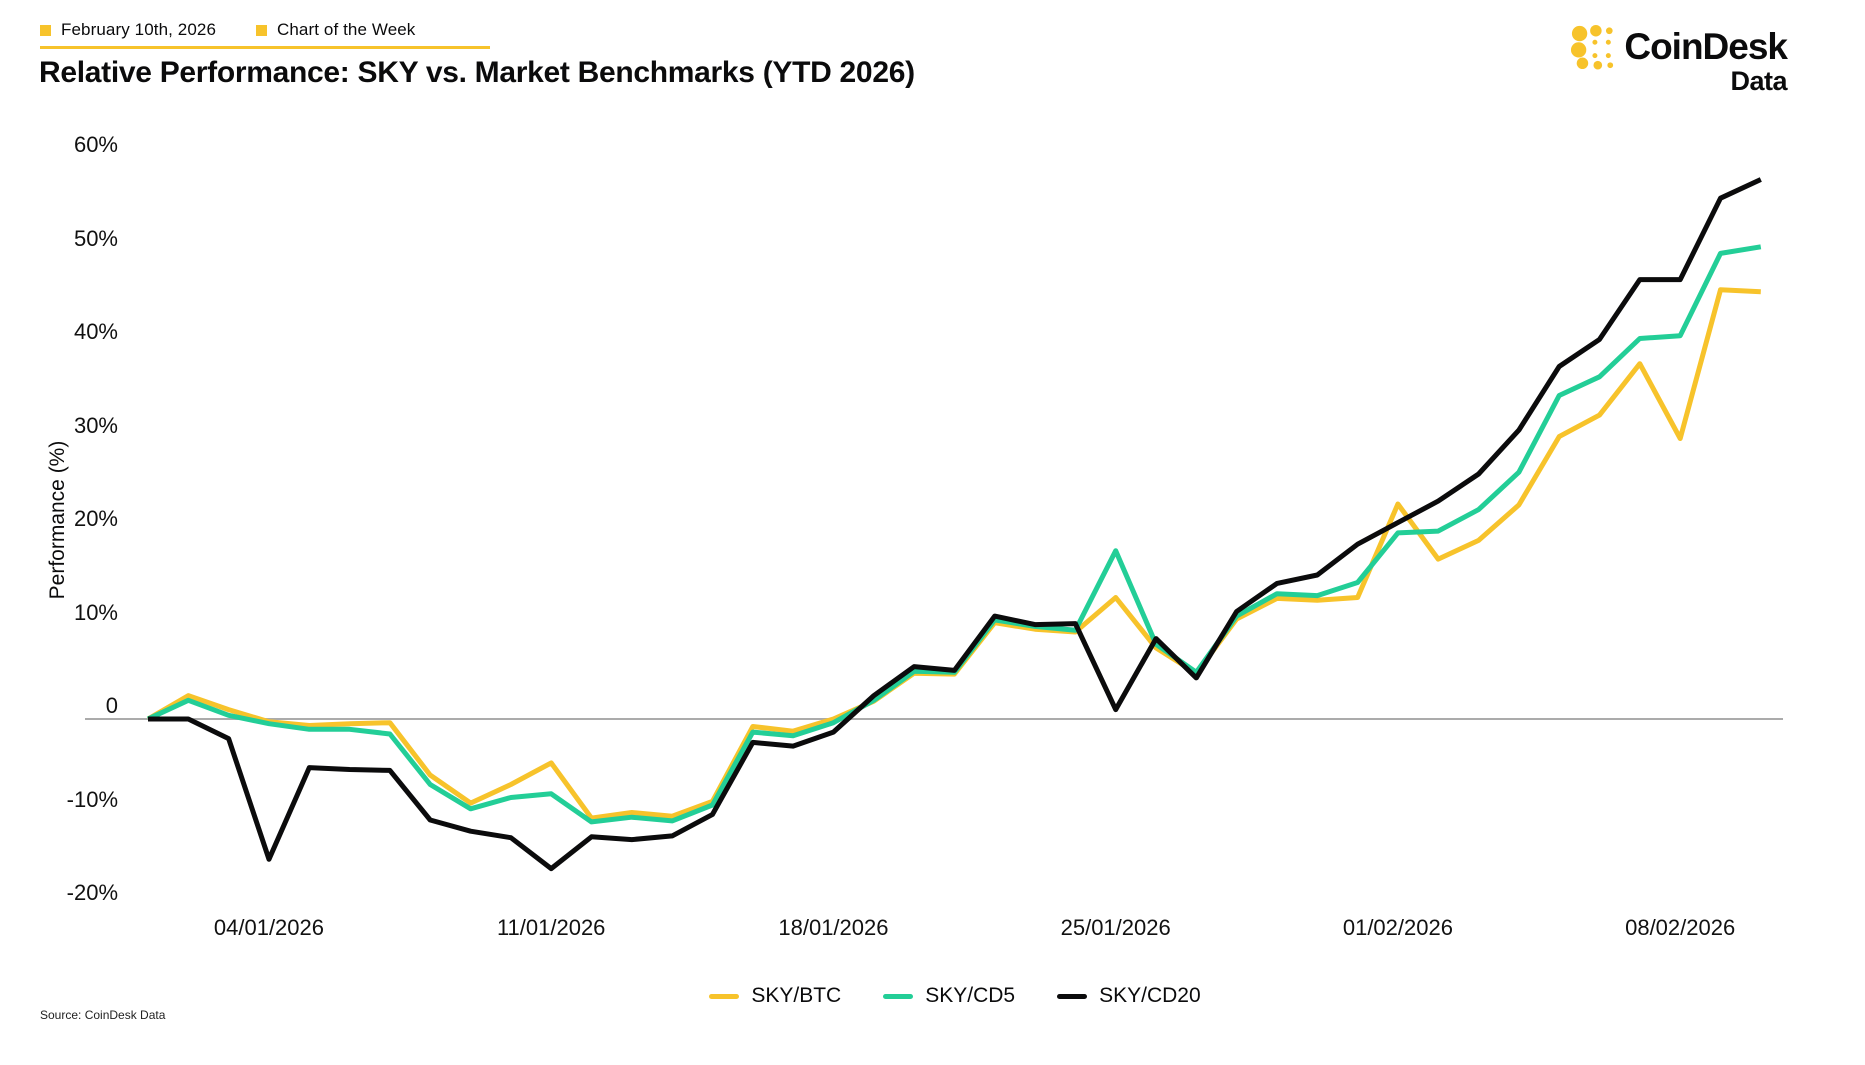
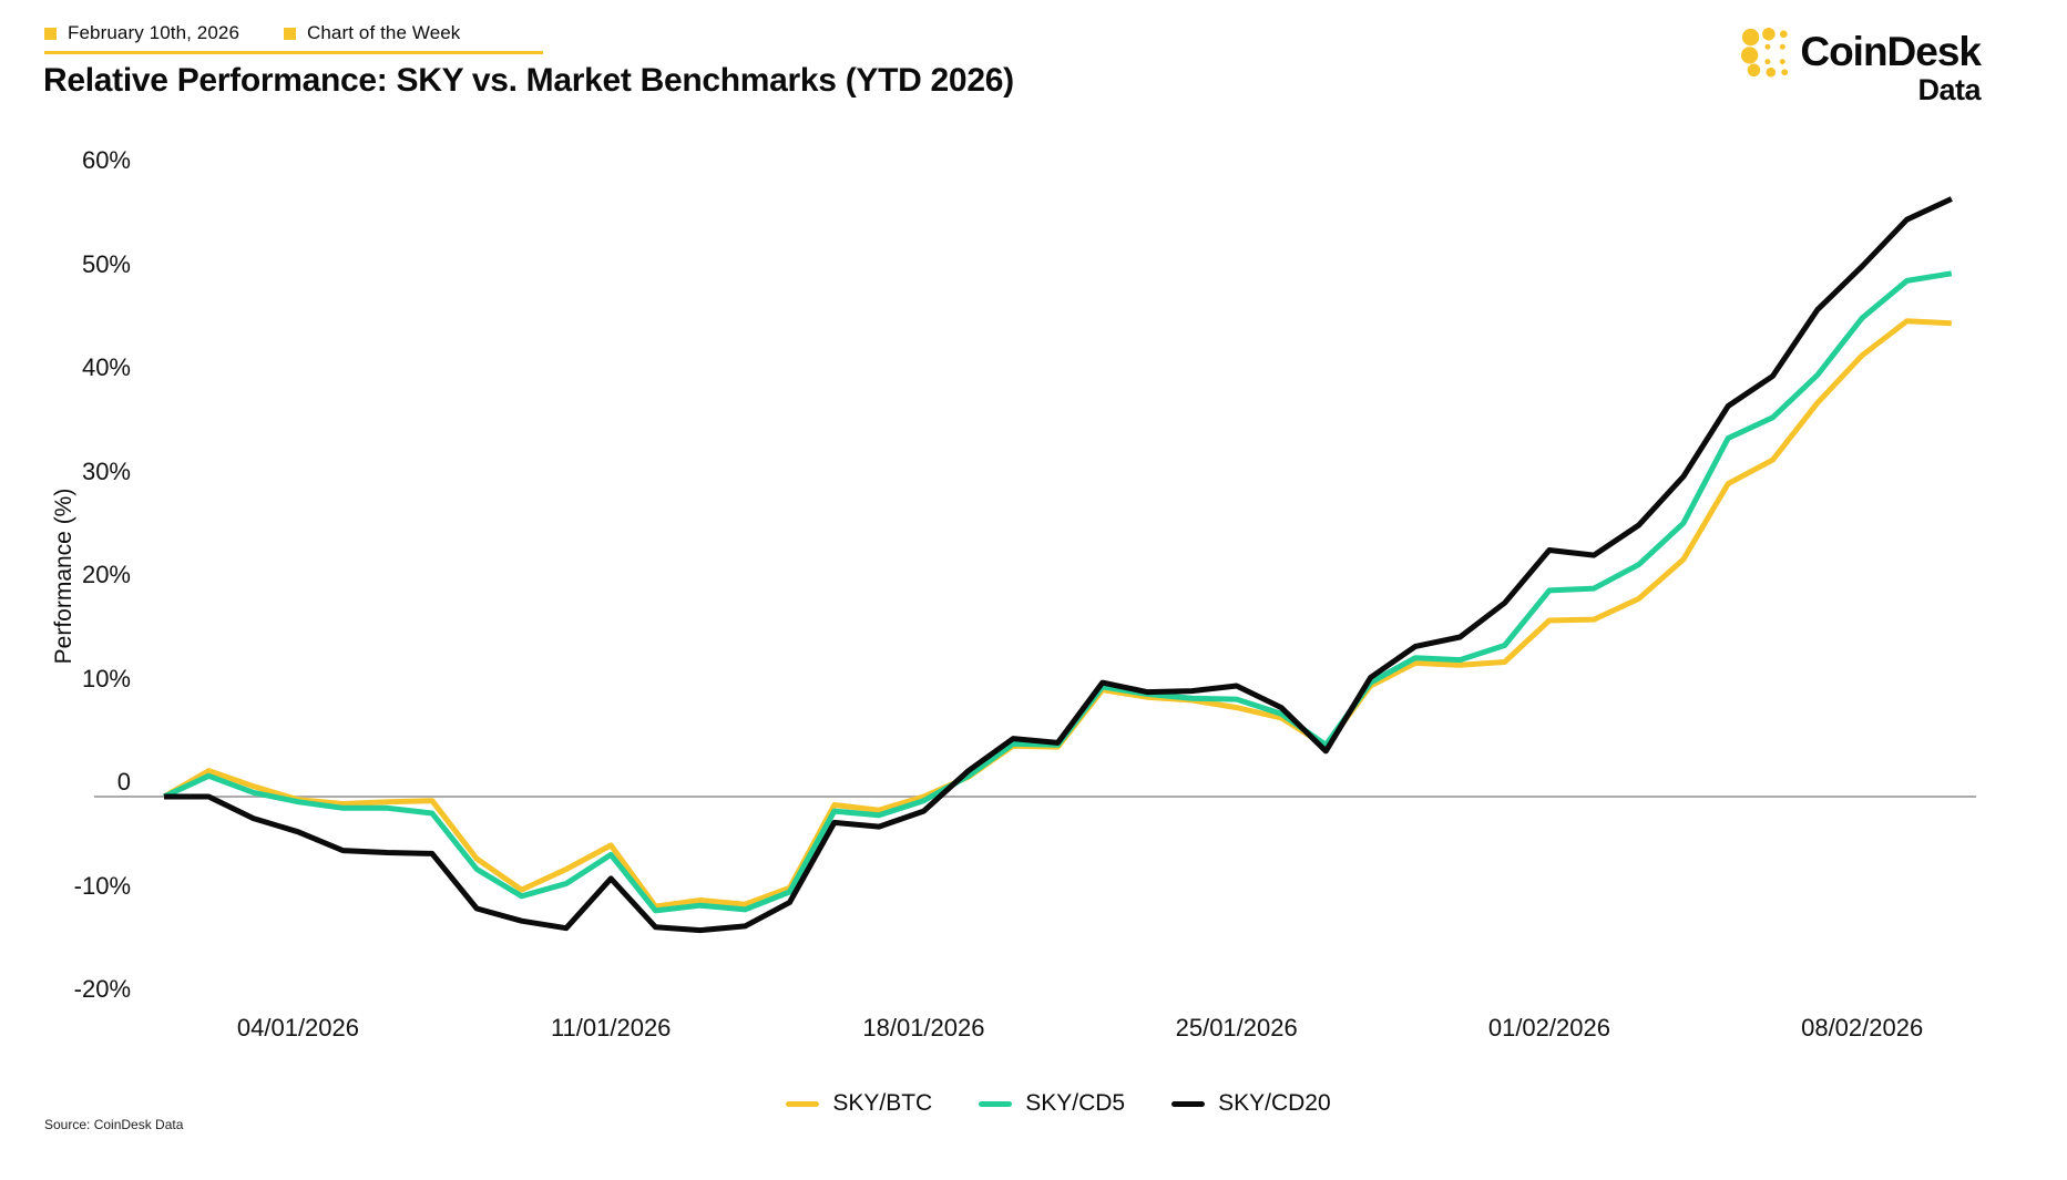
SKY/CD20/04/01/2026: -15% -> -3%
SKY/CD5/11/01/2026: -8% -> -6%
SKY/CD20/11/01/2026: -16% -> -8%
SKY/BTC/25/01/2026: 13% -> 9%
SKY/CD5/25/01/2026: 18% -> 9%
SKY/CD20/25/01/2026: 1% -> 11%
SKY/BTC/01/02/2026: 23% -> 17%
SKY/CD20/01/02/2026: 21% -> 24%
SKY/BTC/08/02/2026: 30% -> 43%
SKY/CD5/08/02/2026: 41% -> 46%
SKY/CD20/08/02/2026: 47% -> 51%
